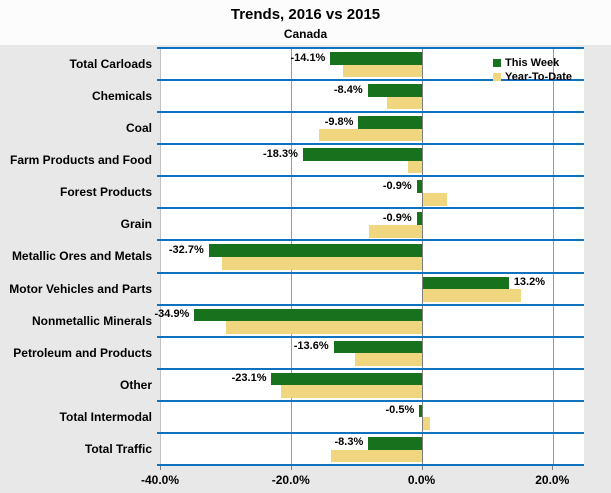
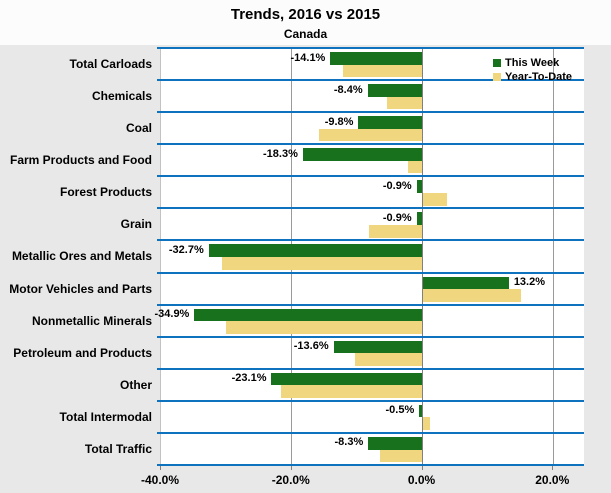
Year-To-Date/Total Traffic: -14% -> -6%
